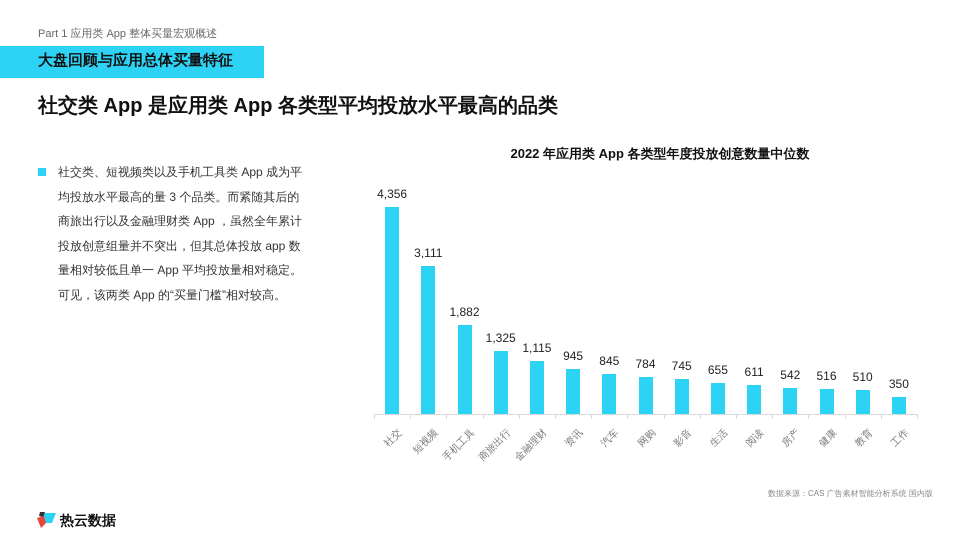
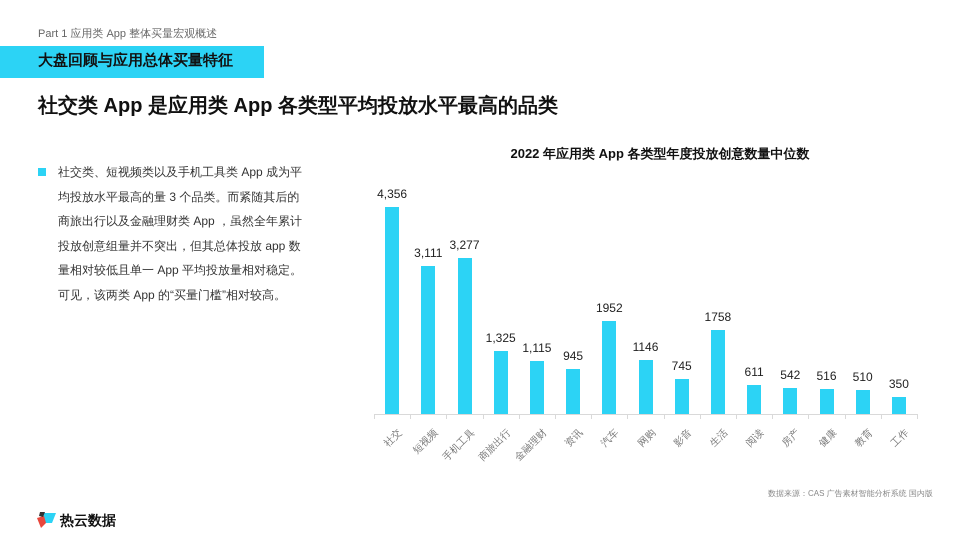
手机工具: 1,882 -> 3,277
汽车: 845 -> 1952
网购: 784 -> 1146
生活: 655 -> 1758
